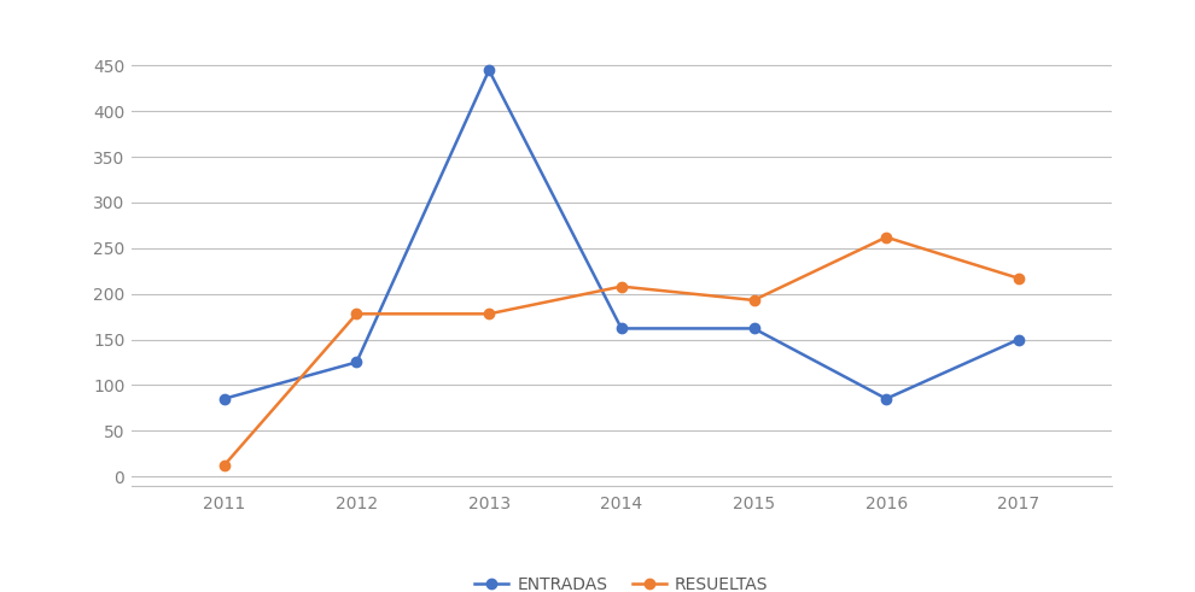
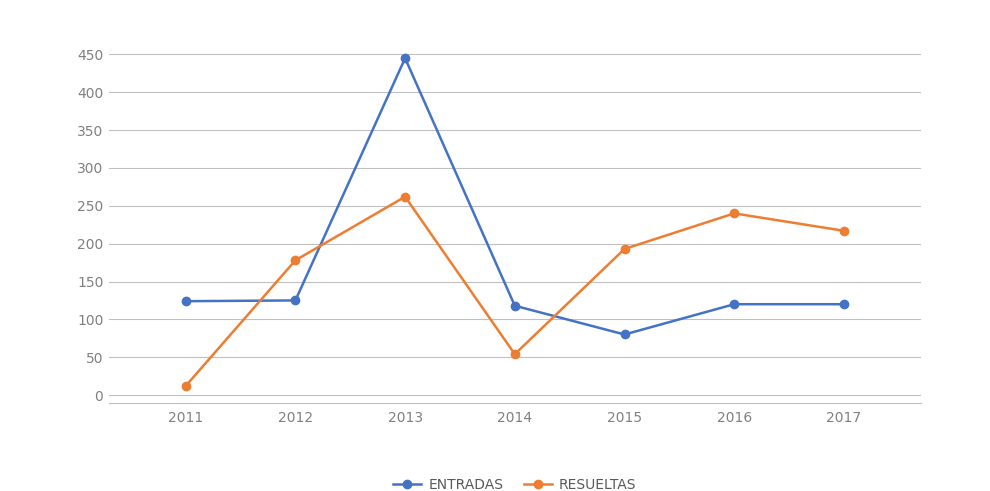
ENTRADAS/2011: 85 -> 124
RESUELTAS/2013: 178 -> 262
ENTRADAS/2014: 162 -> 118
RESUELTAS/2014: 208 -> 54
ENTRADAS/2015: 162 -> 80
ENTRADAS/2016: 85 -> 120
RESUELTAS/2016: 262 -> 240
ENTRADAS/2017: 150 -> 120
